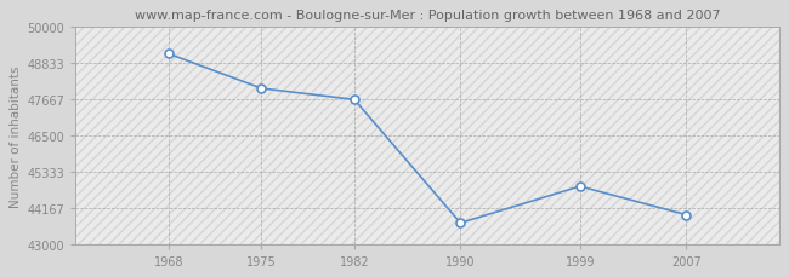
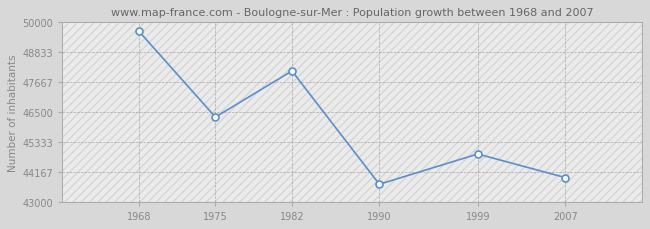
1968: 49140 -> 49650
1975: 48020 -> 46300
1982: 47660 -> 48100
